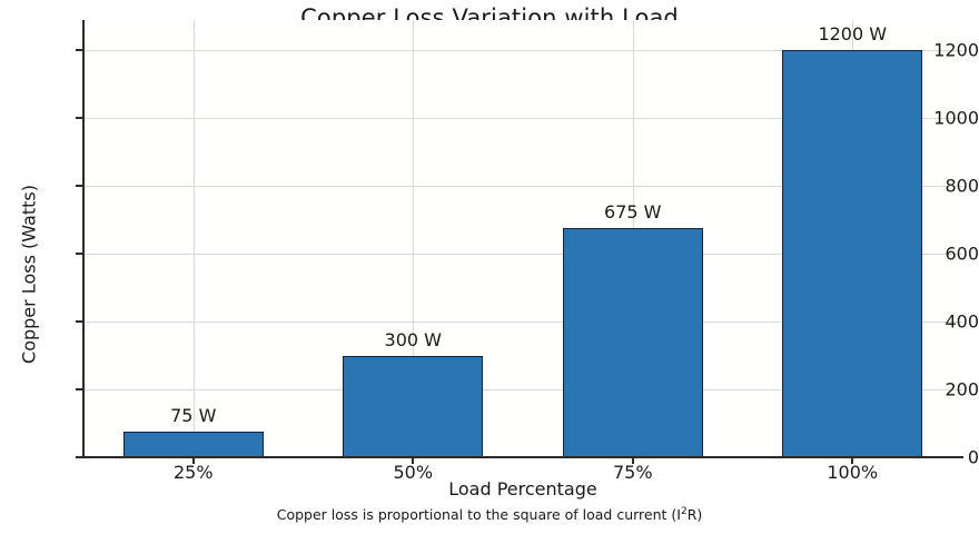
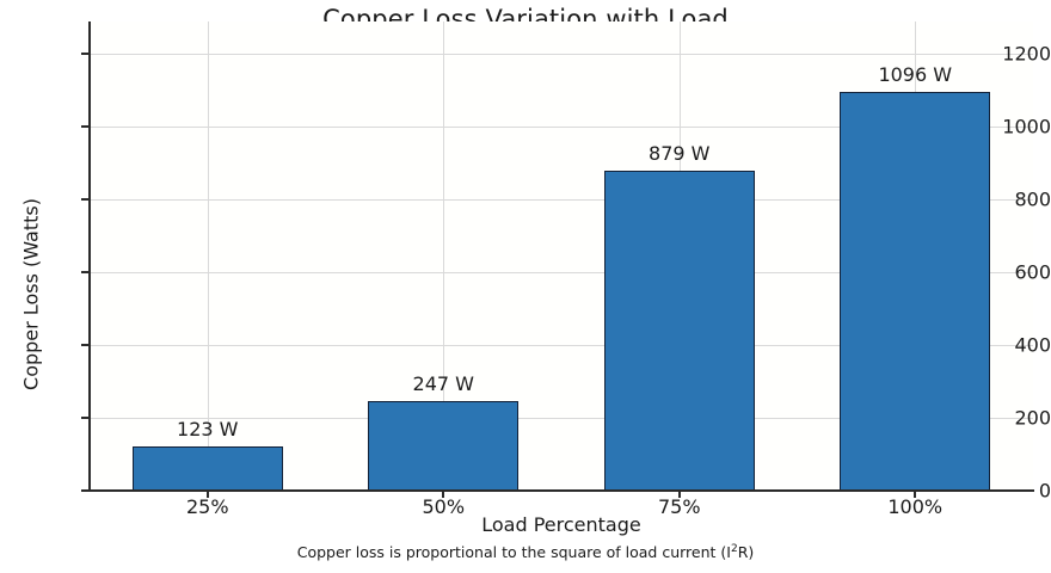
25%: 75 -> 123
50%: 300 -> 247
75%: 675 -> 879
100%: 1200 -> 1096
